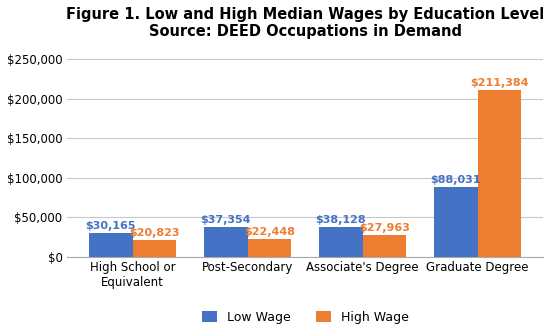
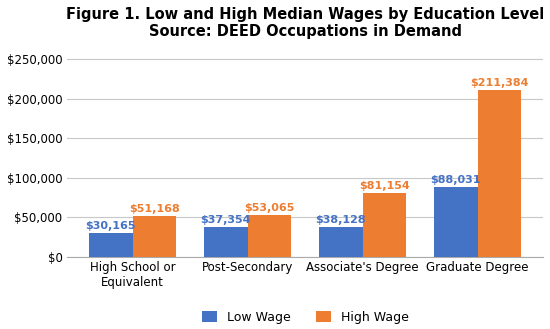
High Wage/High School or Equivalent: $20,823 -> $51,168
High Wage/Post-Secondary: $22,448 -> $53,065
High Wage/Associate's Degree: $27,963 -> $81,154
